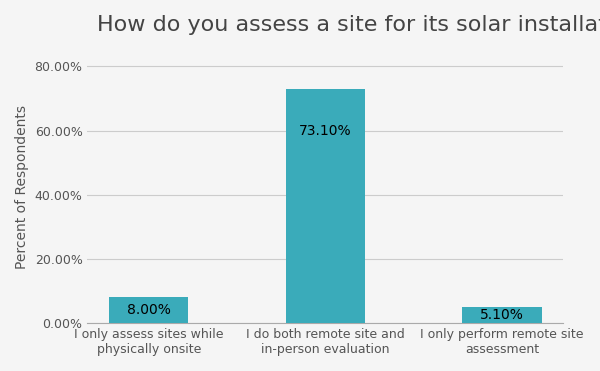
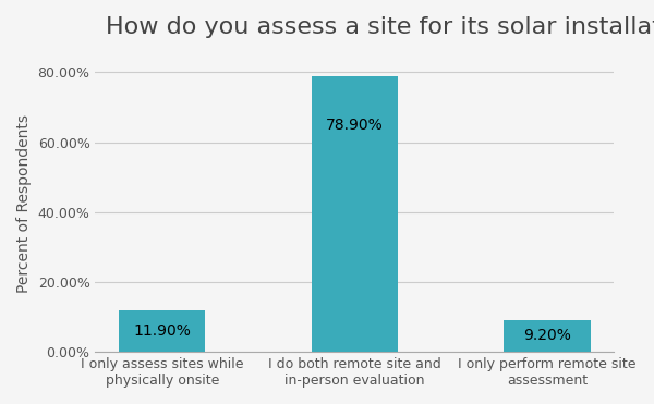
I only assess sites while physically onsite: 8.00% -> 11.90%
I do both remote site and in-person evaluation: 73.10% -> 78.90%
I only perform remote site assessment: 5.10% -> 9.20%
